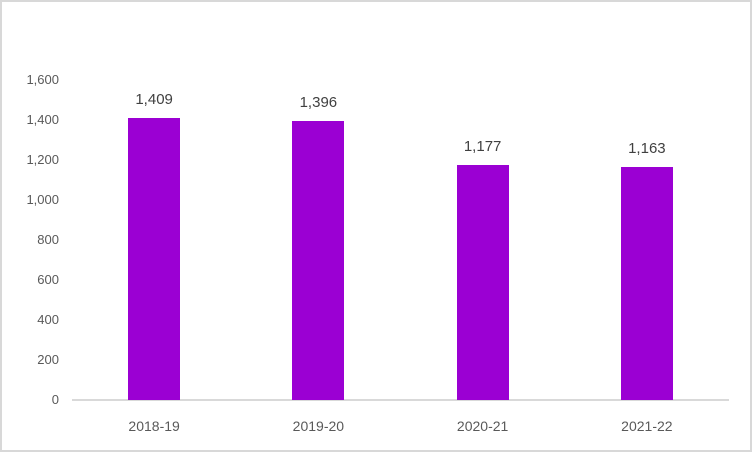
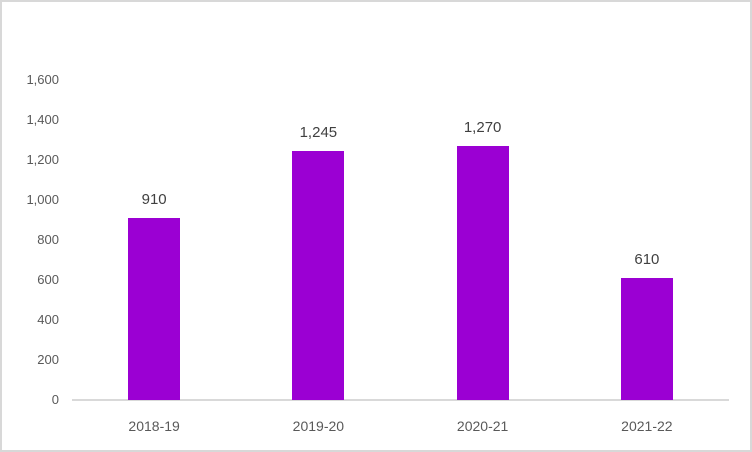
2018-19: 1,409 -> 910
2019-20: 1,396 -> 1,245
2020-21: 1,177 -> 1,270
2021-22: 1,163 -> 610
